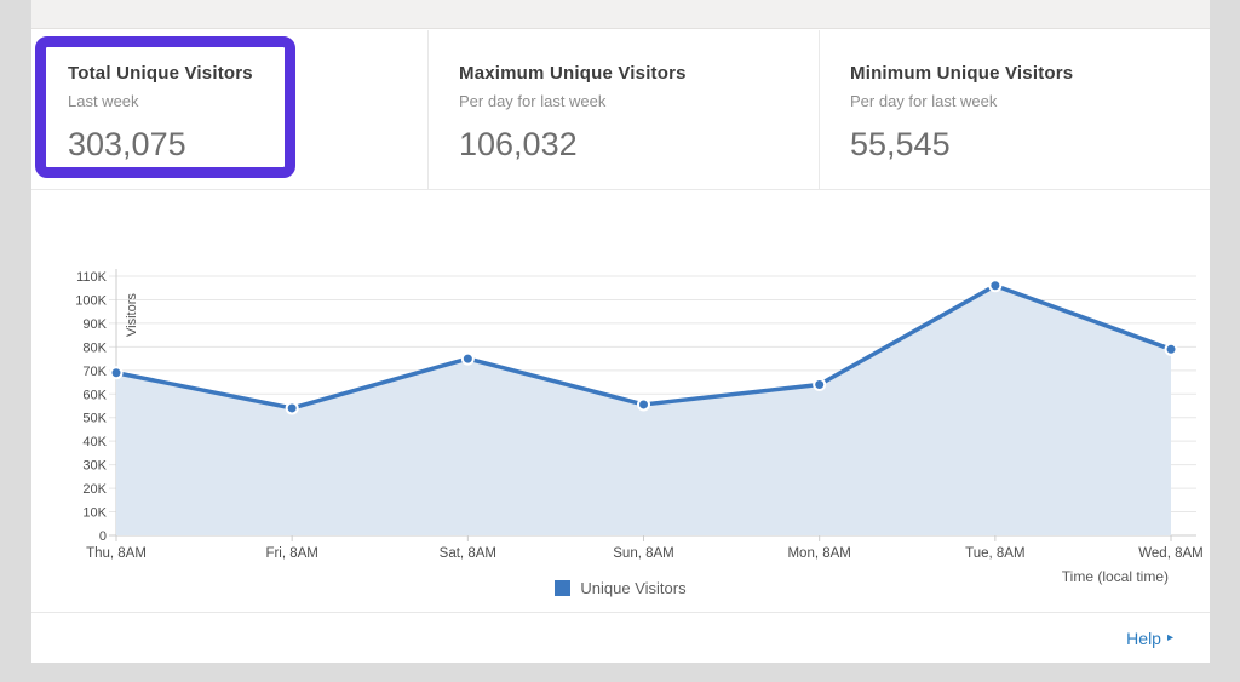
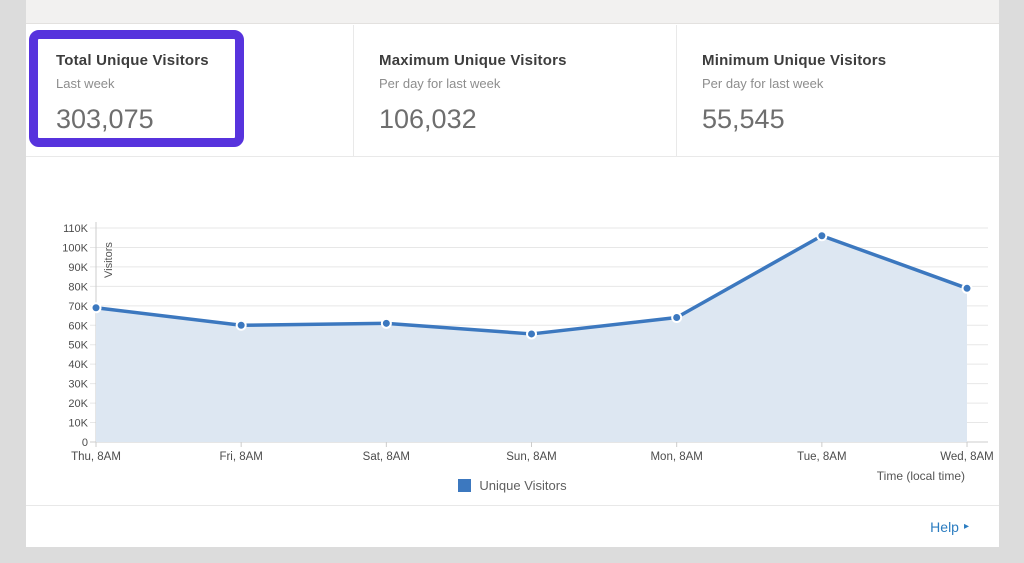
Fri, 8AM: 54K -> 60K
Sat, 8AM: 75K -> 61K
